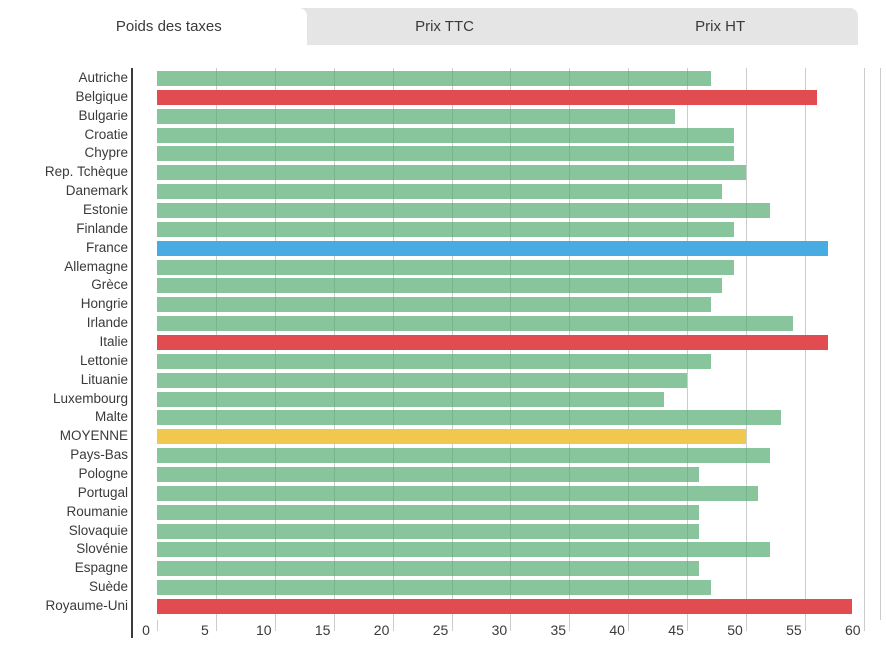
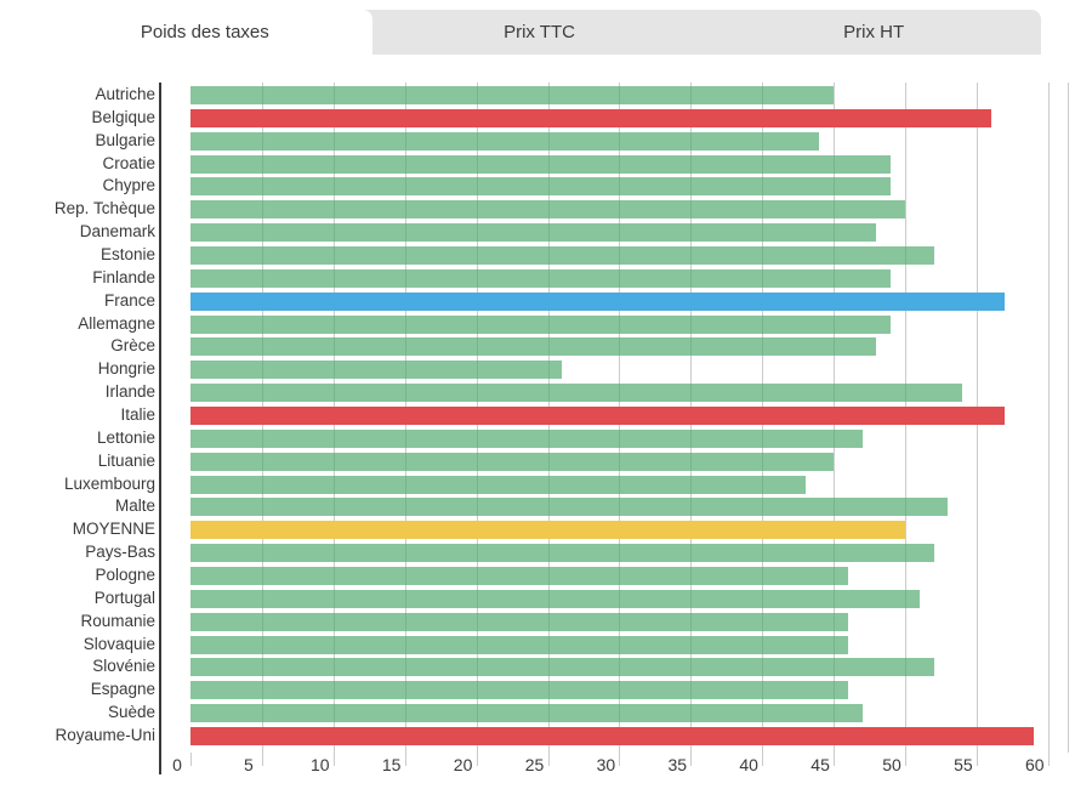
Autriche: 47 -> 45
Hongrie: 47 -> 26
